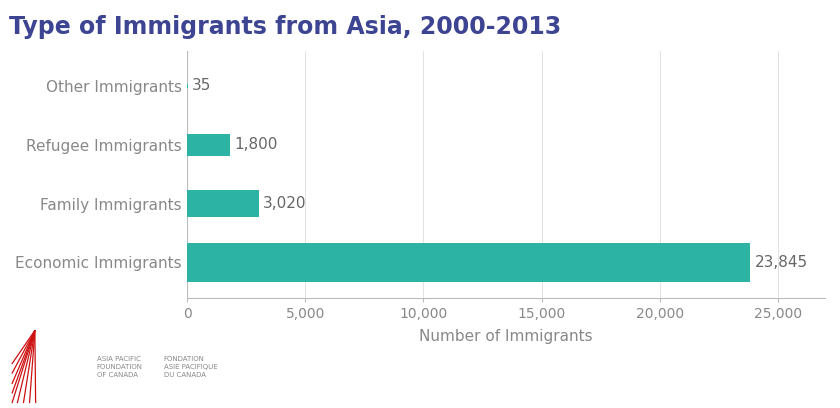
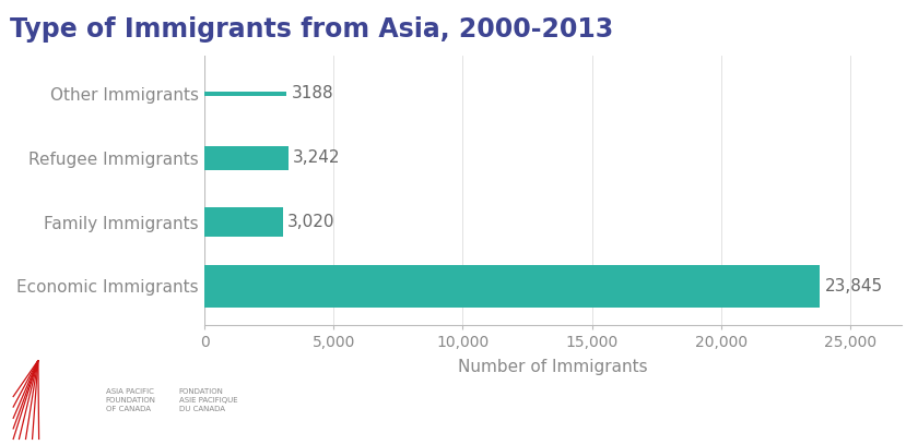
Other Immigrants: 35 -> 3188
Refugee Immigrants: 1,800 -> 3,242
